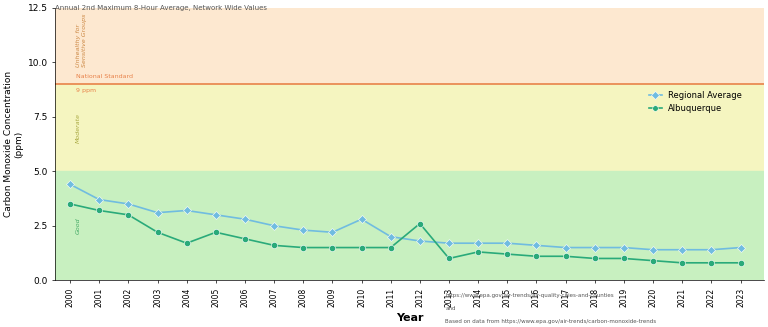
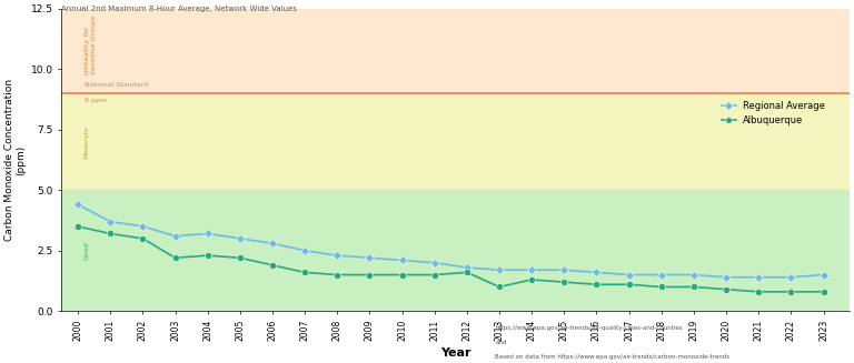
Albuquerque/2004: 1.7 -> 2.3
Regional Average/2010: 2.8 -> 2.1
Albuquerque/2012: 2.6 -> 1.6
